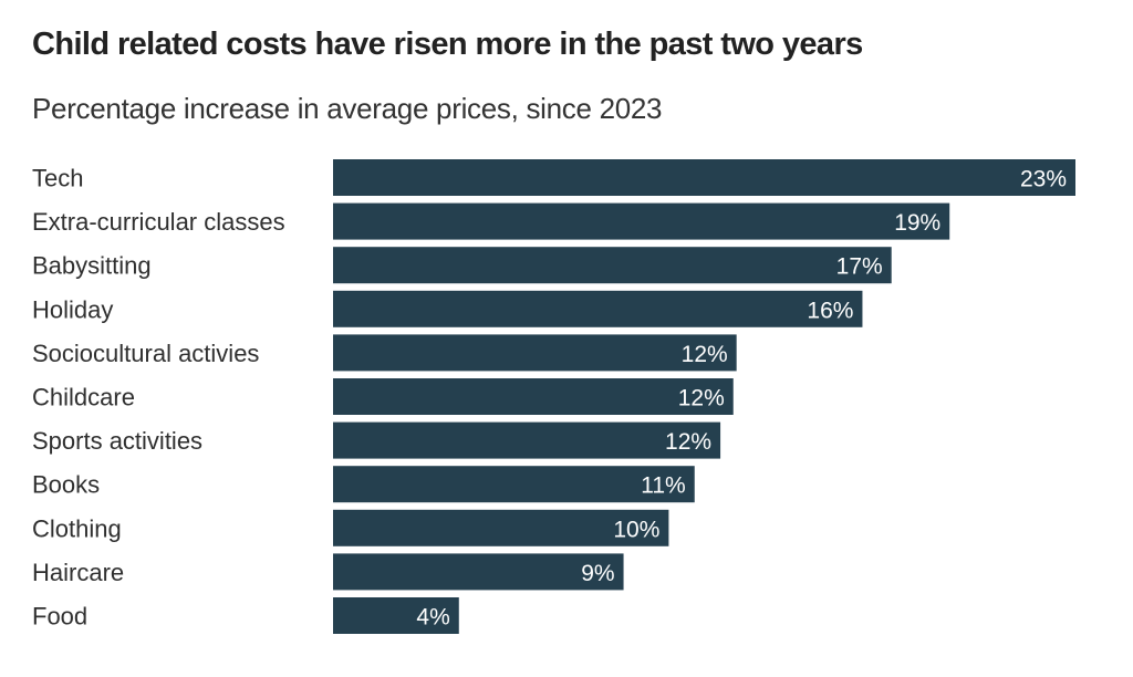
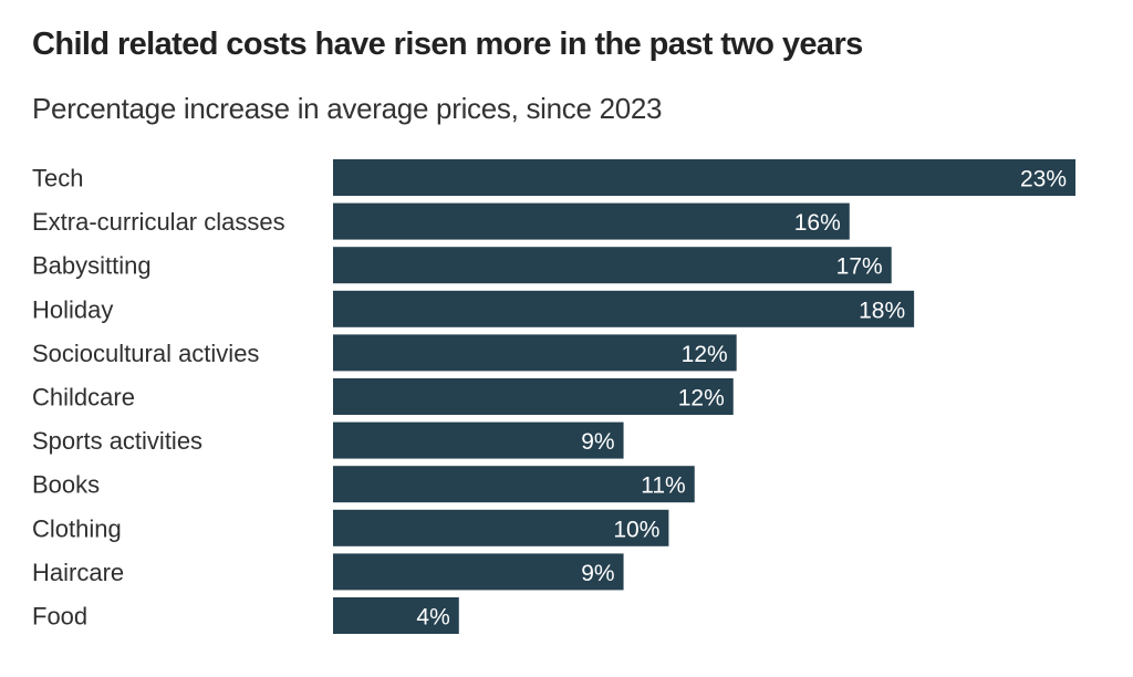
Extra-curricular classes: 19% -> 16%
Holiday: 16% -> 18%
Sports activities: 12% -> 9%
